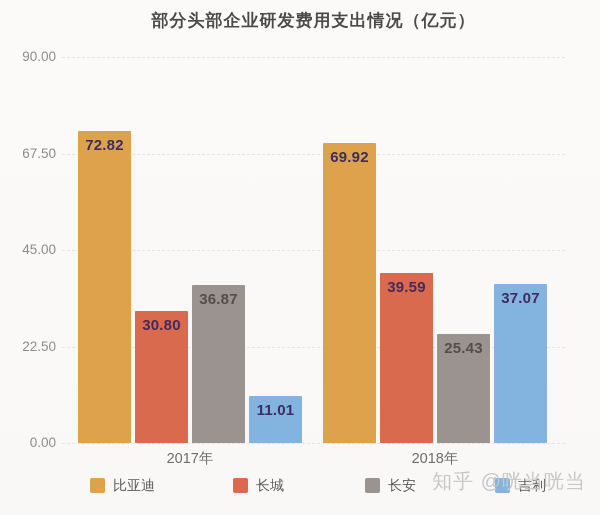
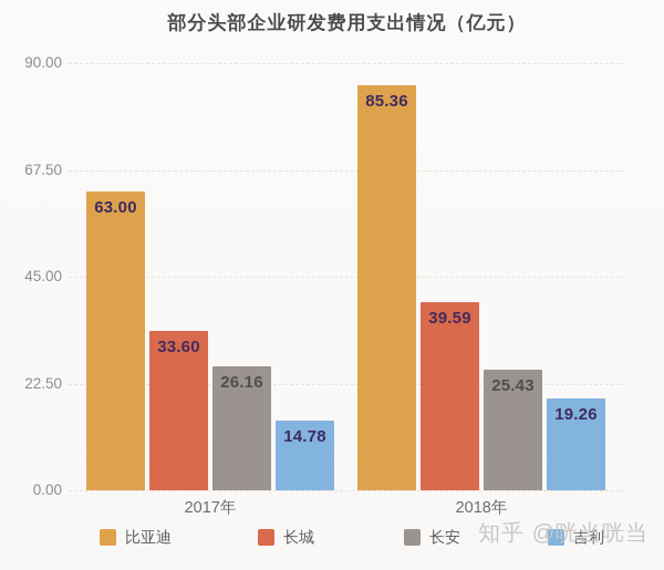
比亚迪/2017年: 72.82 -> 63.00
长城/2017年: 30.80 -> 33.60
长安/2017年: 36.87 -> 26.16
吉利/2017年: 11.01 -> 14.78
比亚迪/2018年: 69.92 -> 85.36
吉利/2018年: 37.07 -> 19.26
